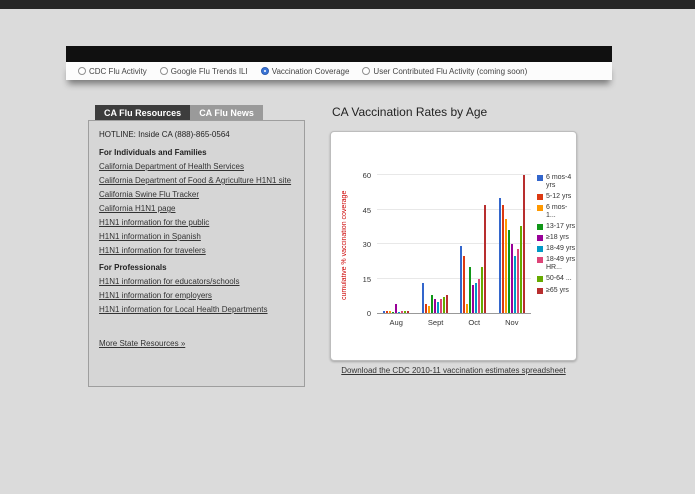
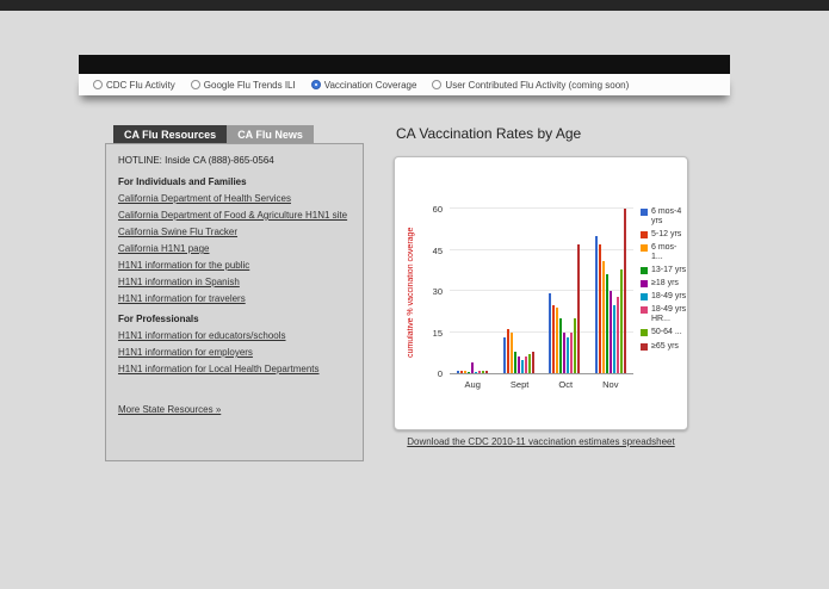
5-12 yrs/Sept: 4 -> 16
6 mos-1.../Sept: 3 -> 15
6 mos-1.../Oct: 4 -> 24
≥18 yrs/Oct: 12 -> 15
